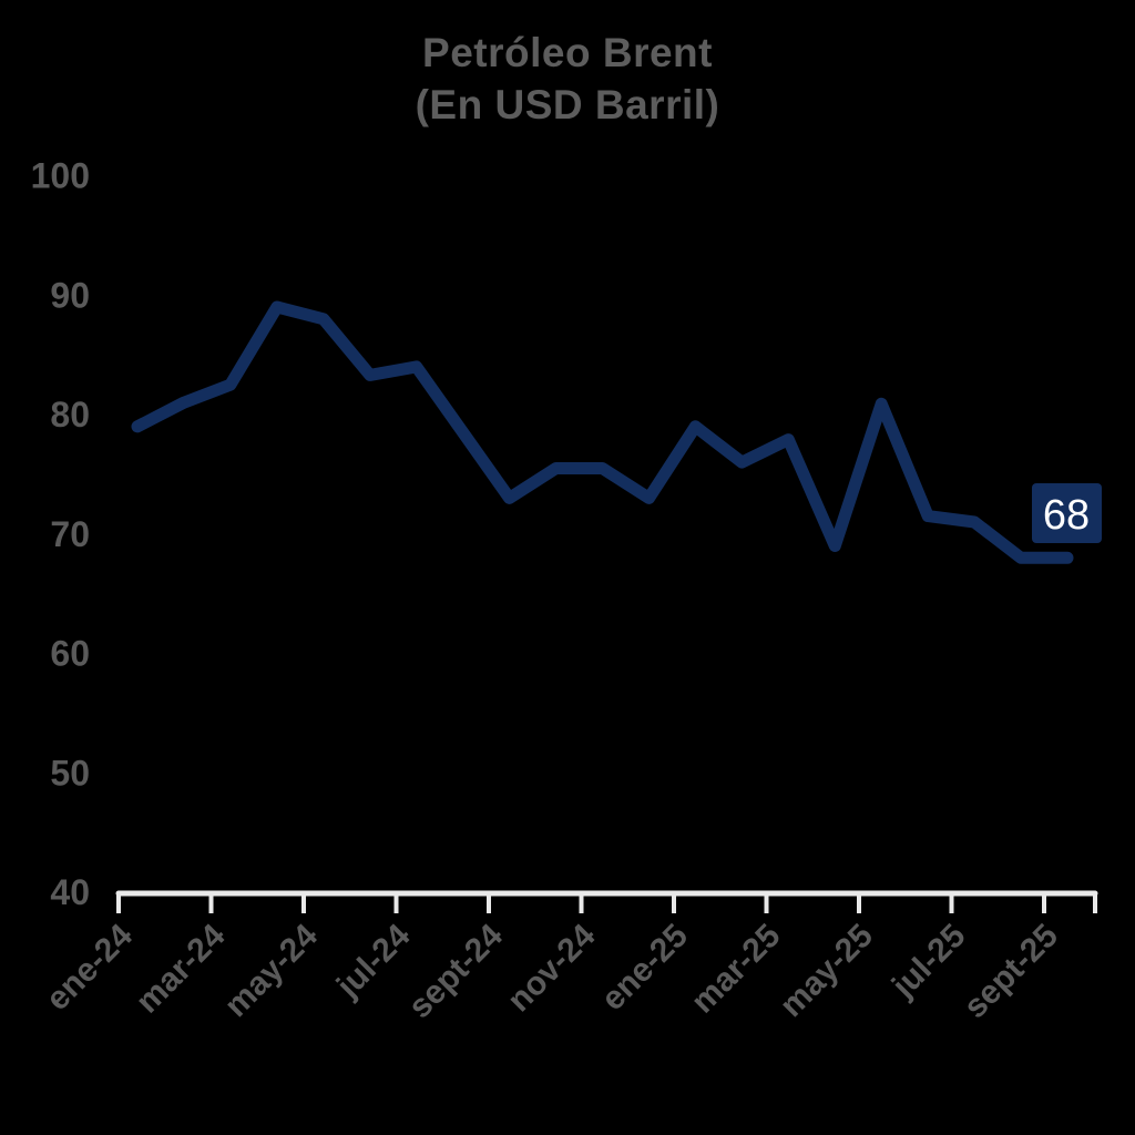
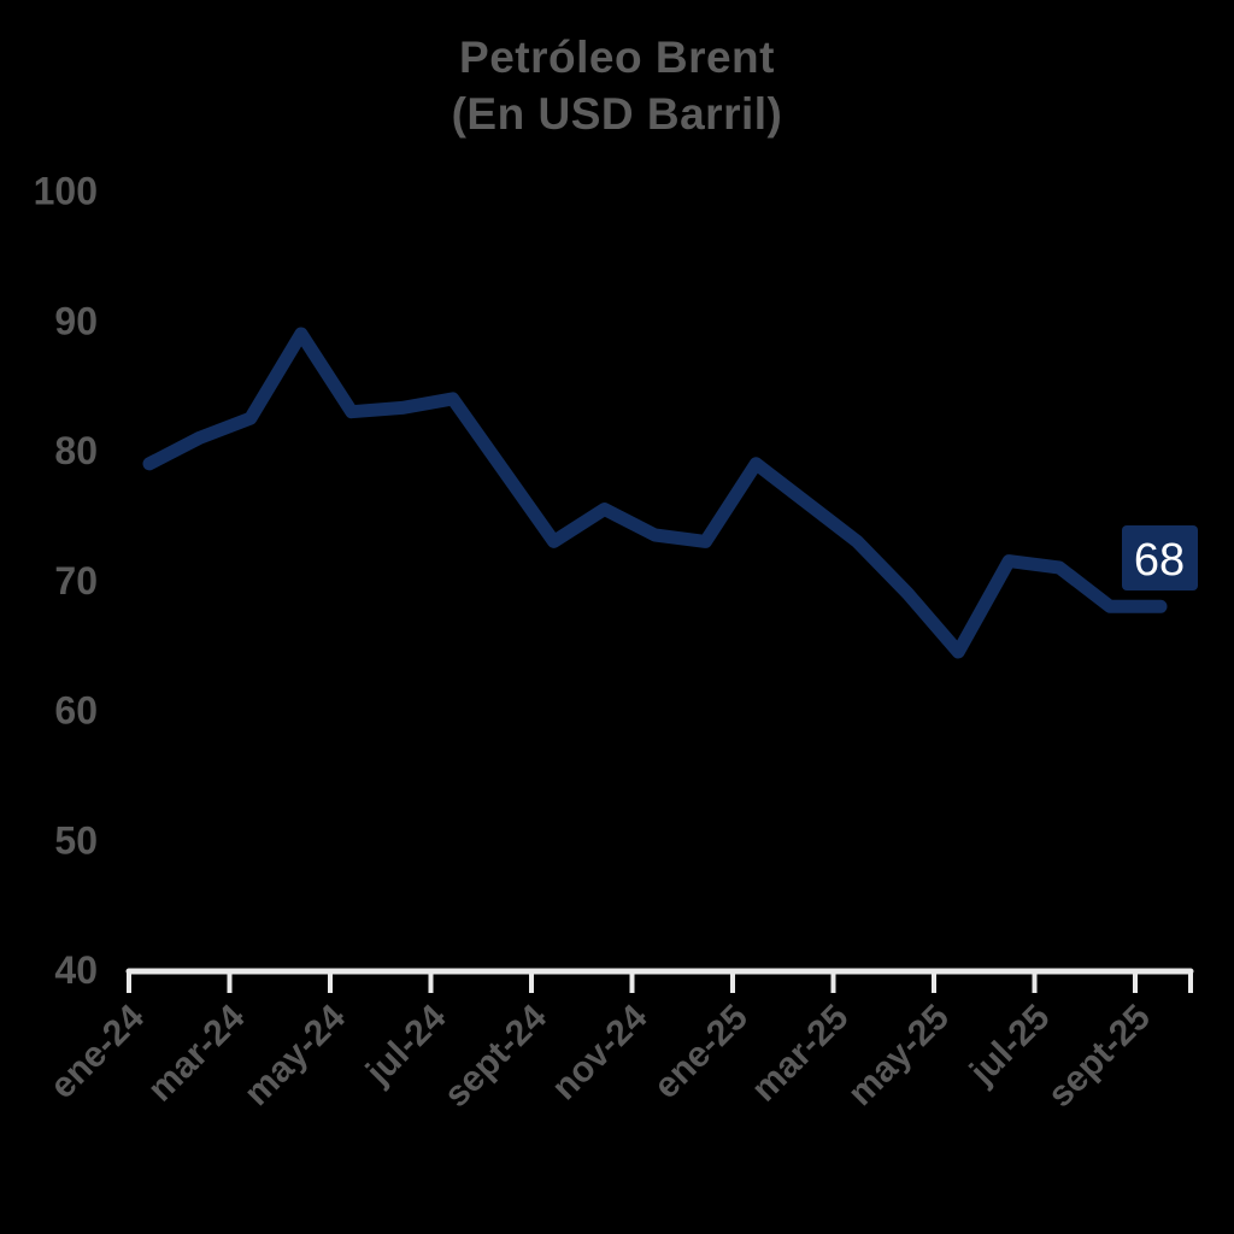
may-24: 88.0 -> 83.0
nov-24: 75.5 -> 73.5
mar-25: 77.9 -> 73.0
may-25: 80.9 -> 64.5
